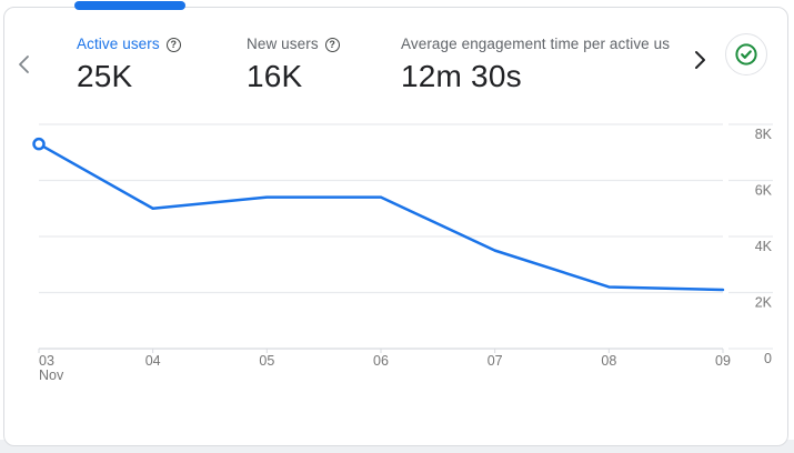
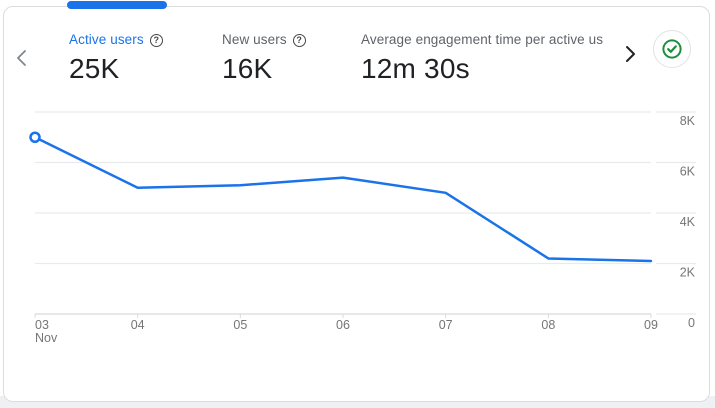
03: 7.3K -> 7.0K
05: 5.4K -> 5.1K
07: 3.5K -> 4.8K
